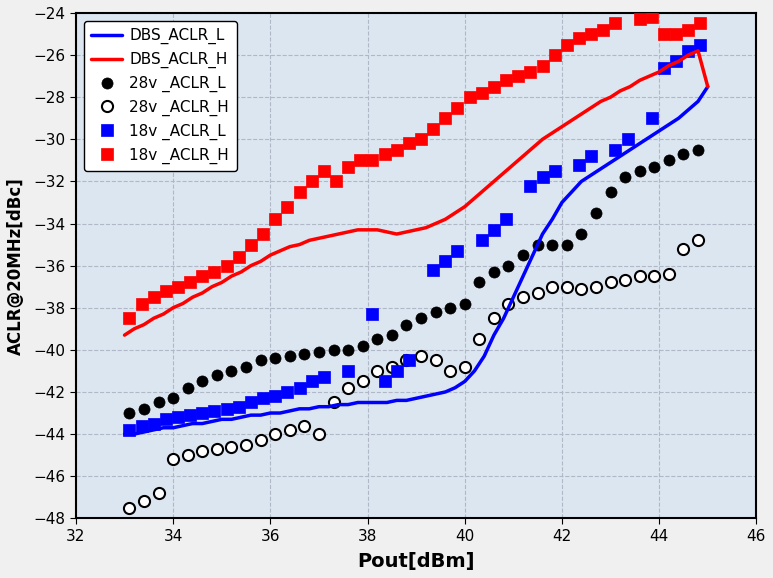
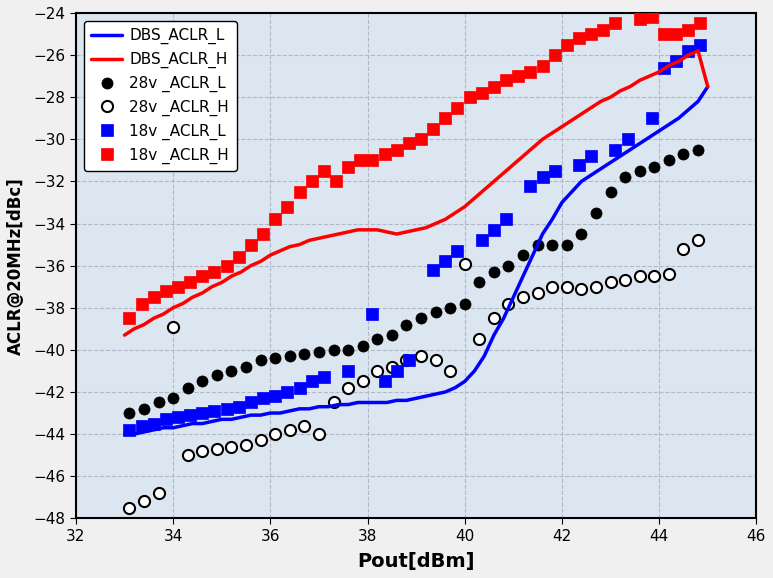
28v _ACLR_H/34: -45.2 -> -38.9
28v _ACLR_H/40: -40.8 -> -35.9
